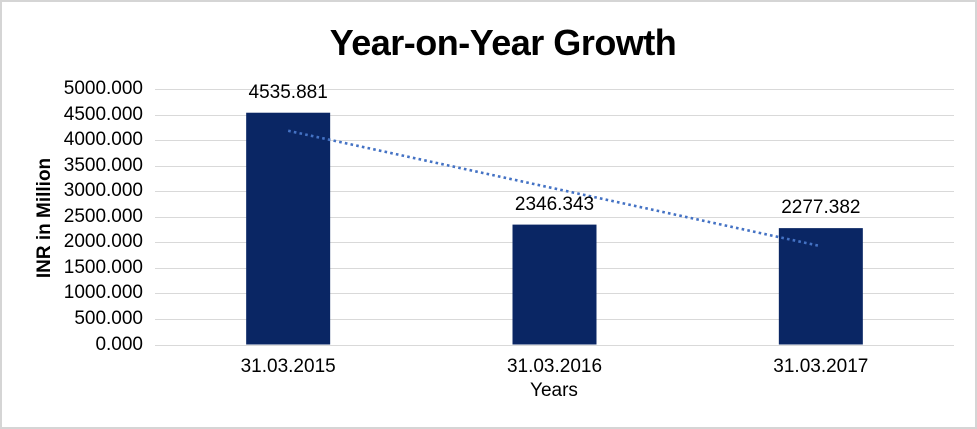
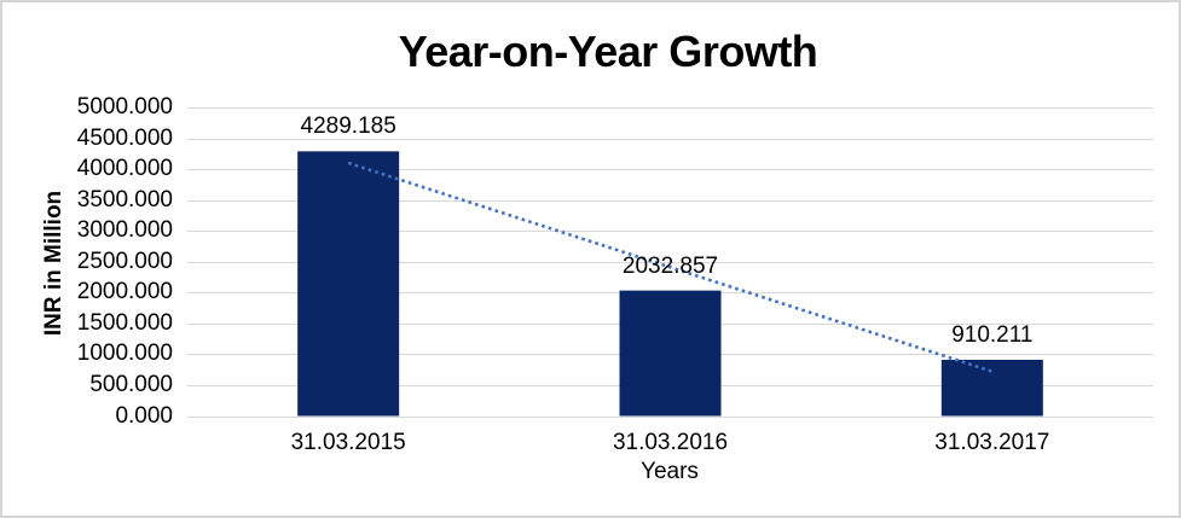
31.03.2015: 4535.881 -> 4289.185
31.03.2016: 2346.343 -> 2032.857
31.03.2017: 2277.382 -> 910.211
